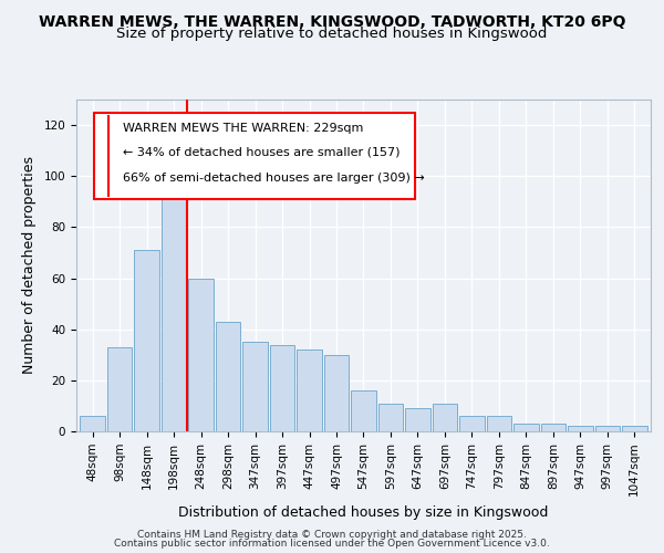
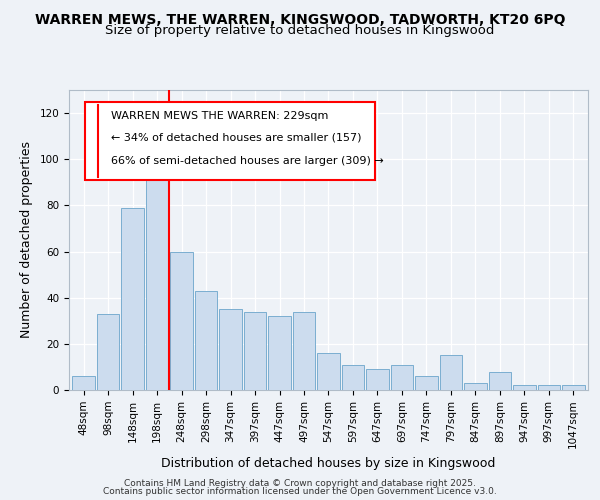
148sqm: 71 -> 79
497sqm: 30 -> 34
797sqm: 6 -> 15
897sqm: 3 -> 8
